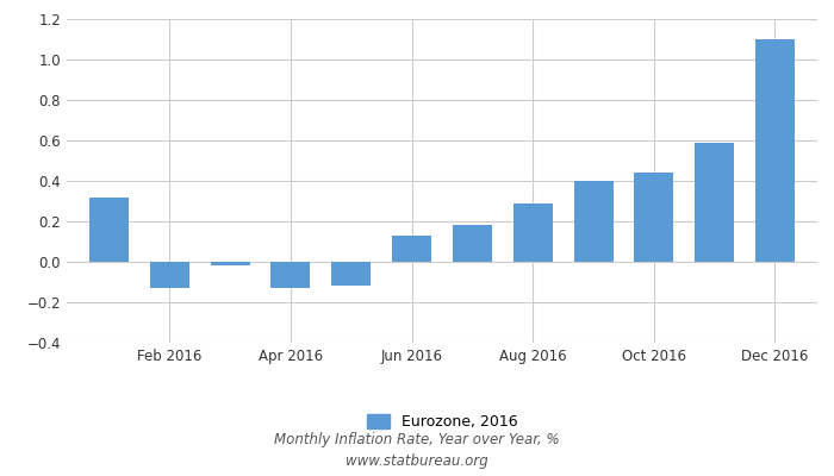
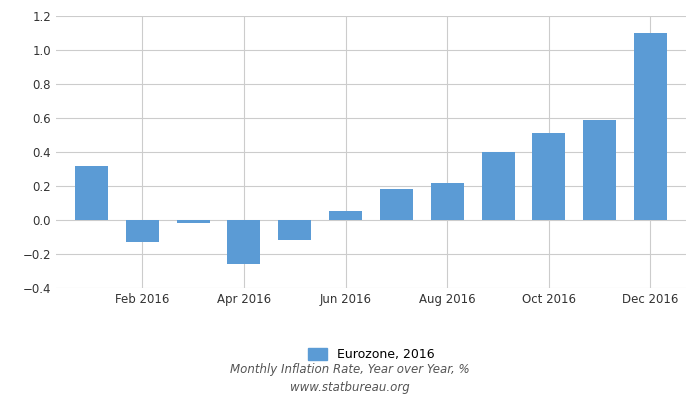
Apr 2016: -0.13 -> -0.26
Jun 2016: 0.13 -> 0.05
Aug 2016: 0.29 -> 0.22
Oct 2016: 0.44 -> 0.51
